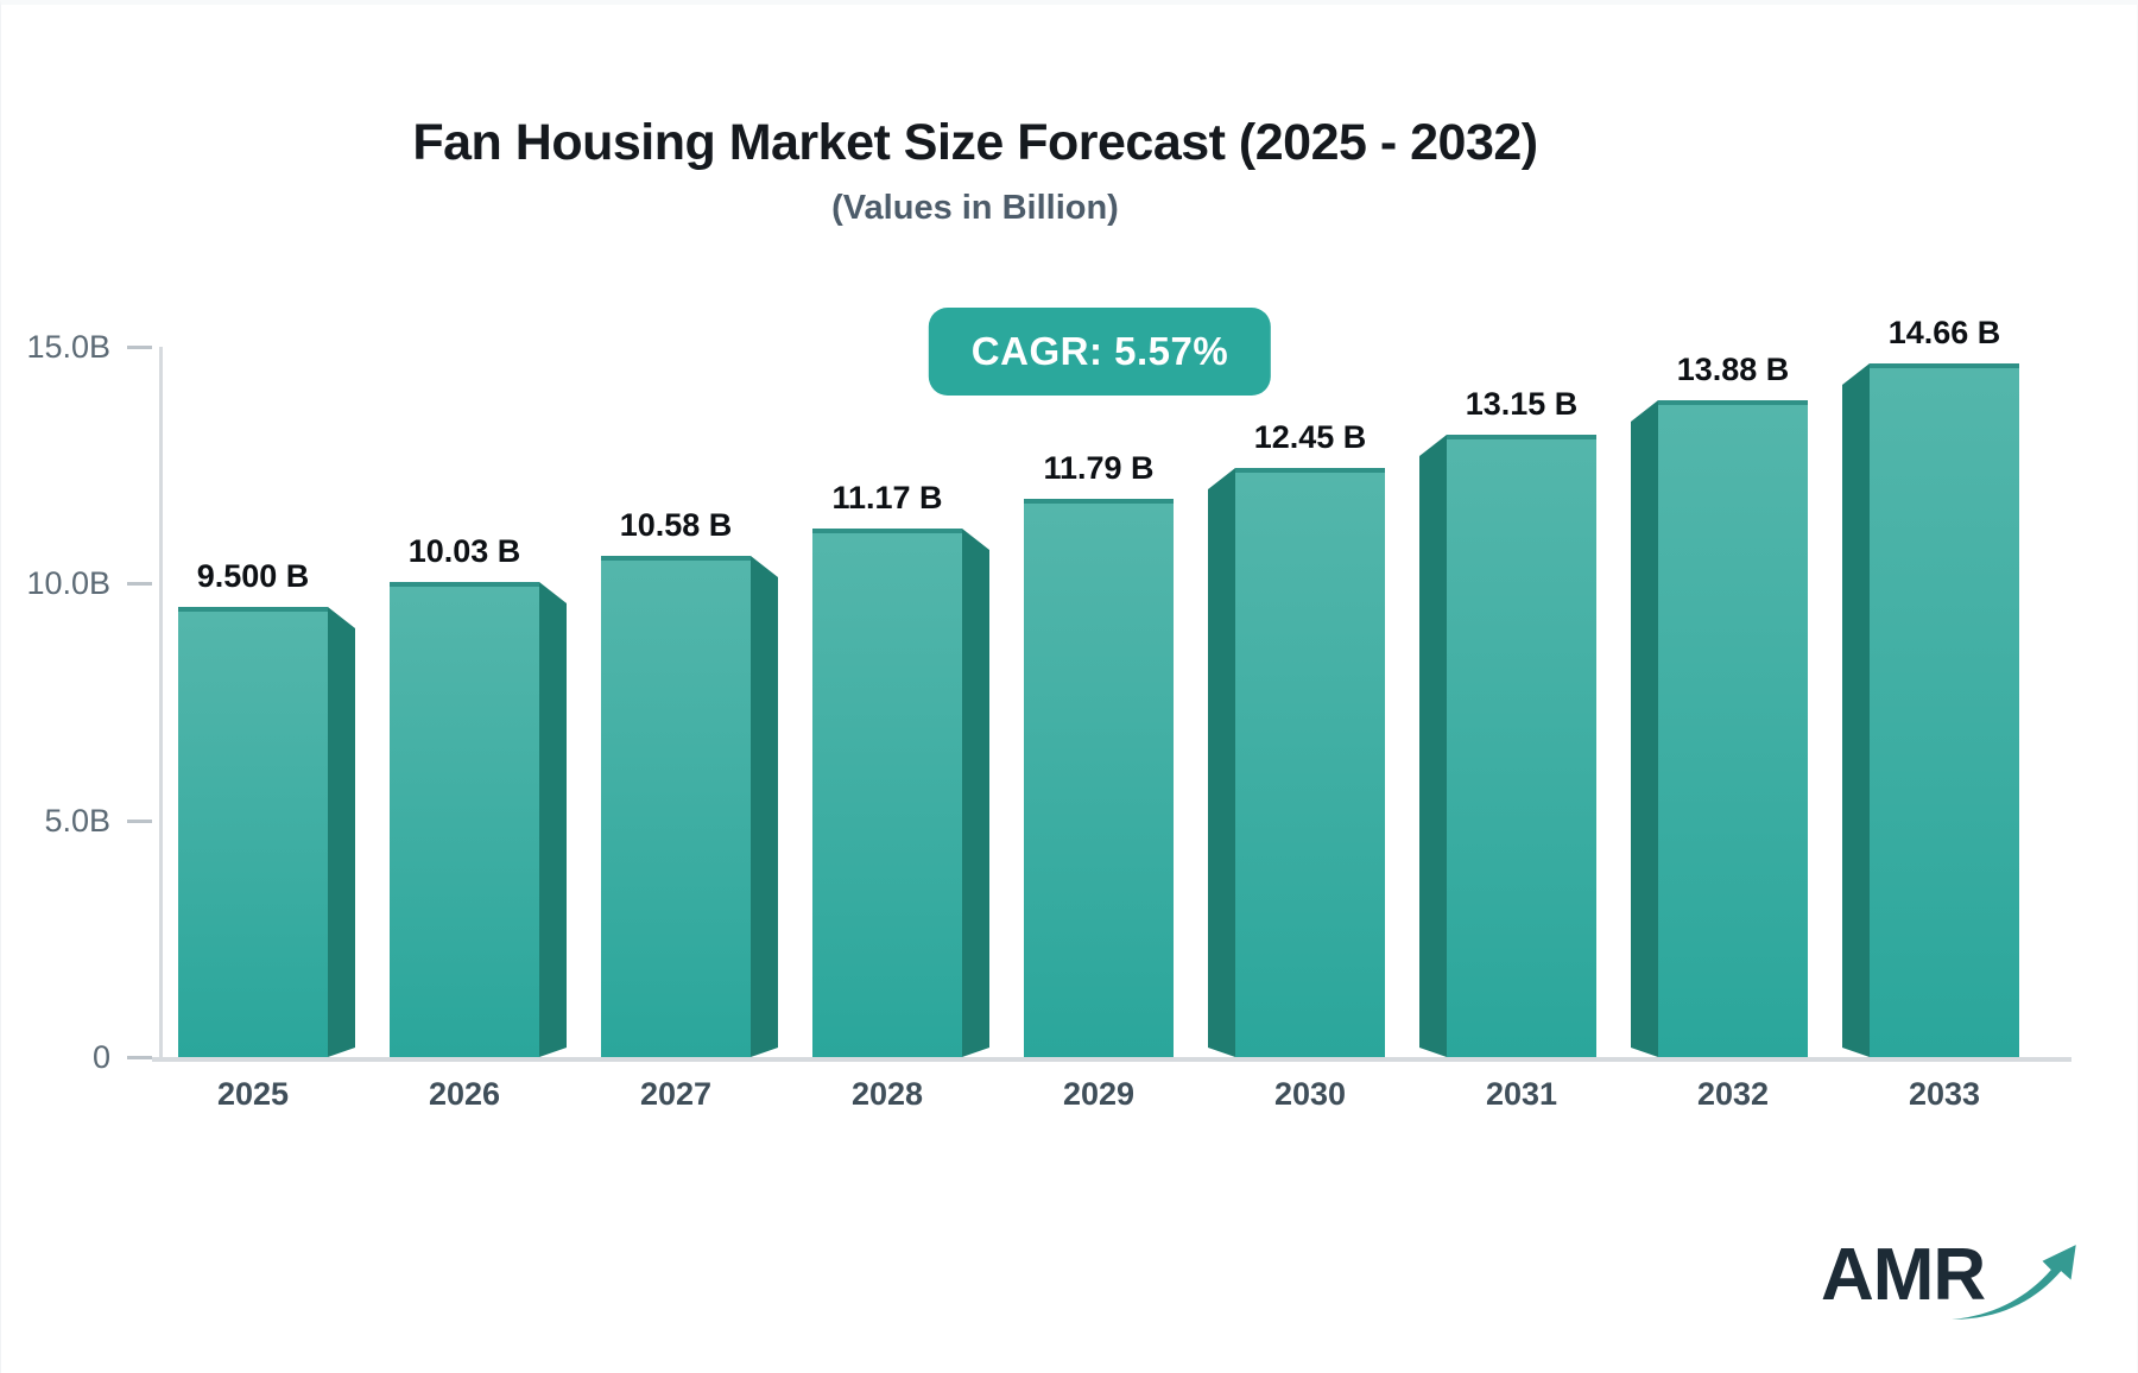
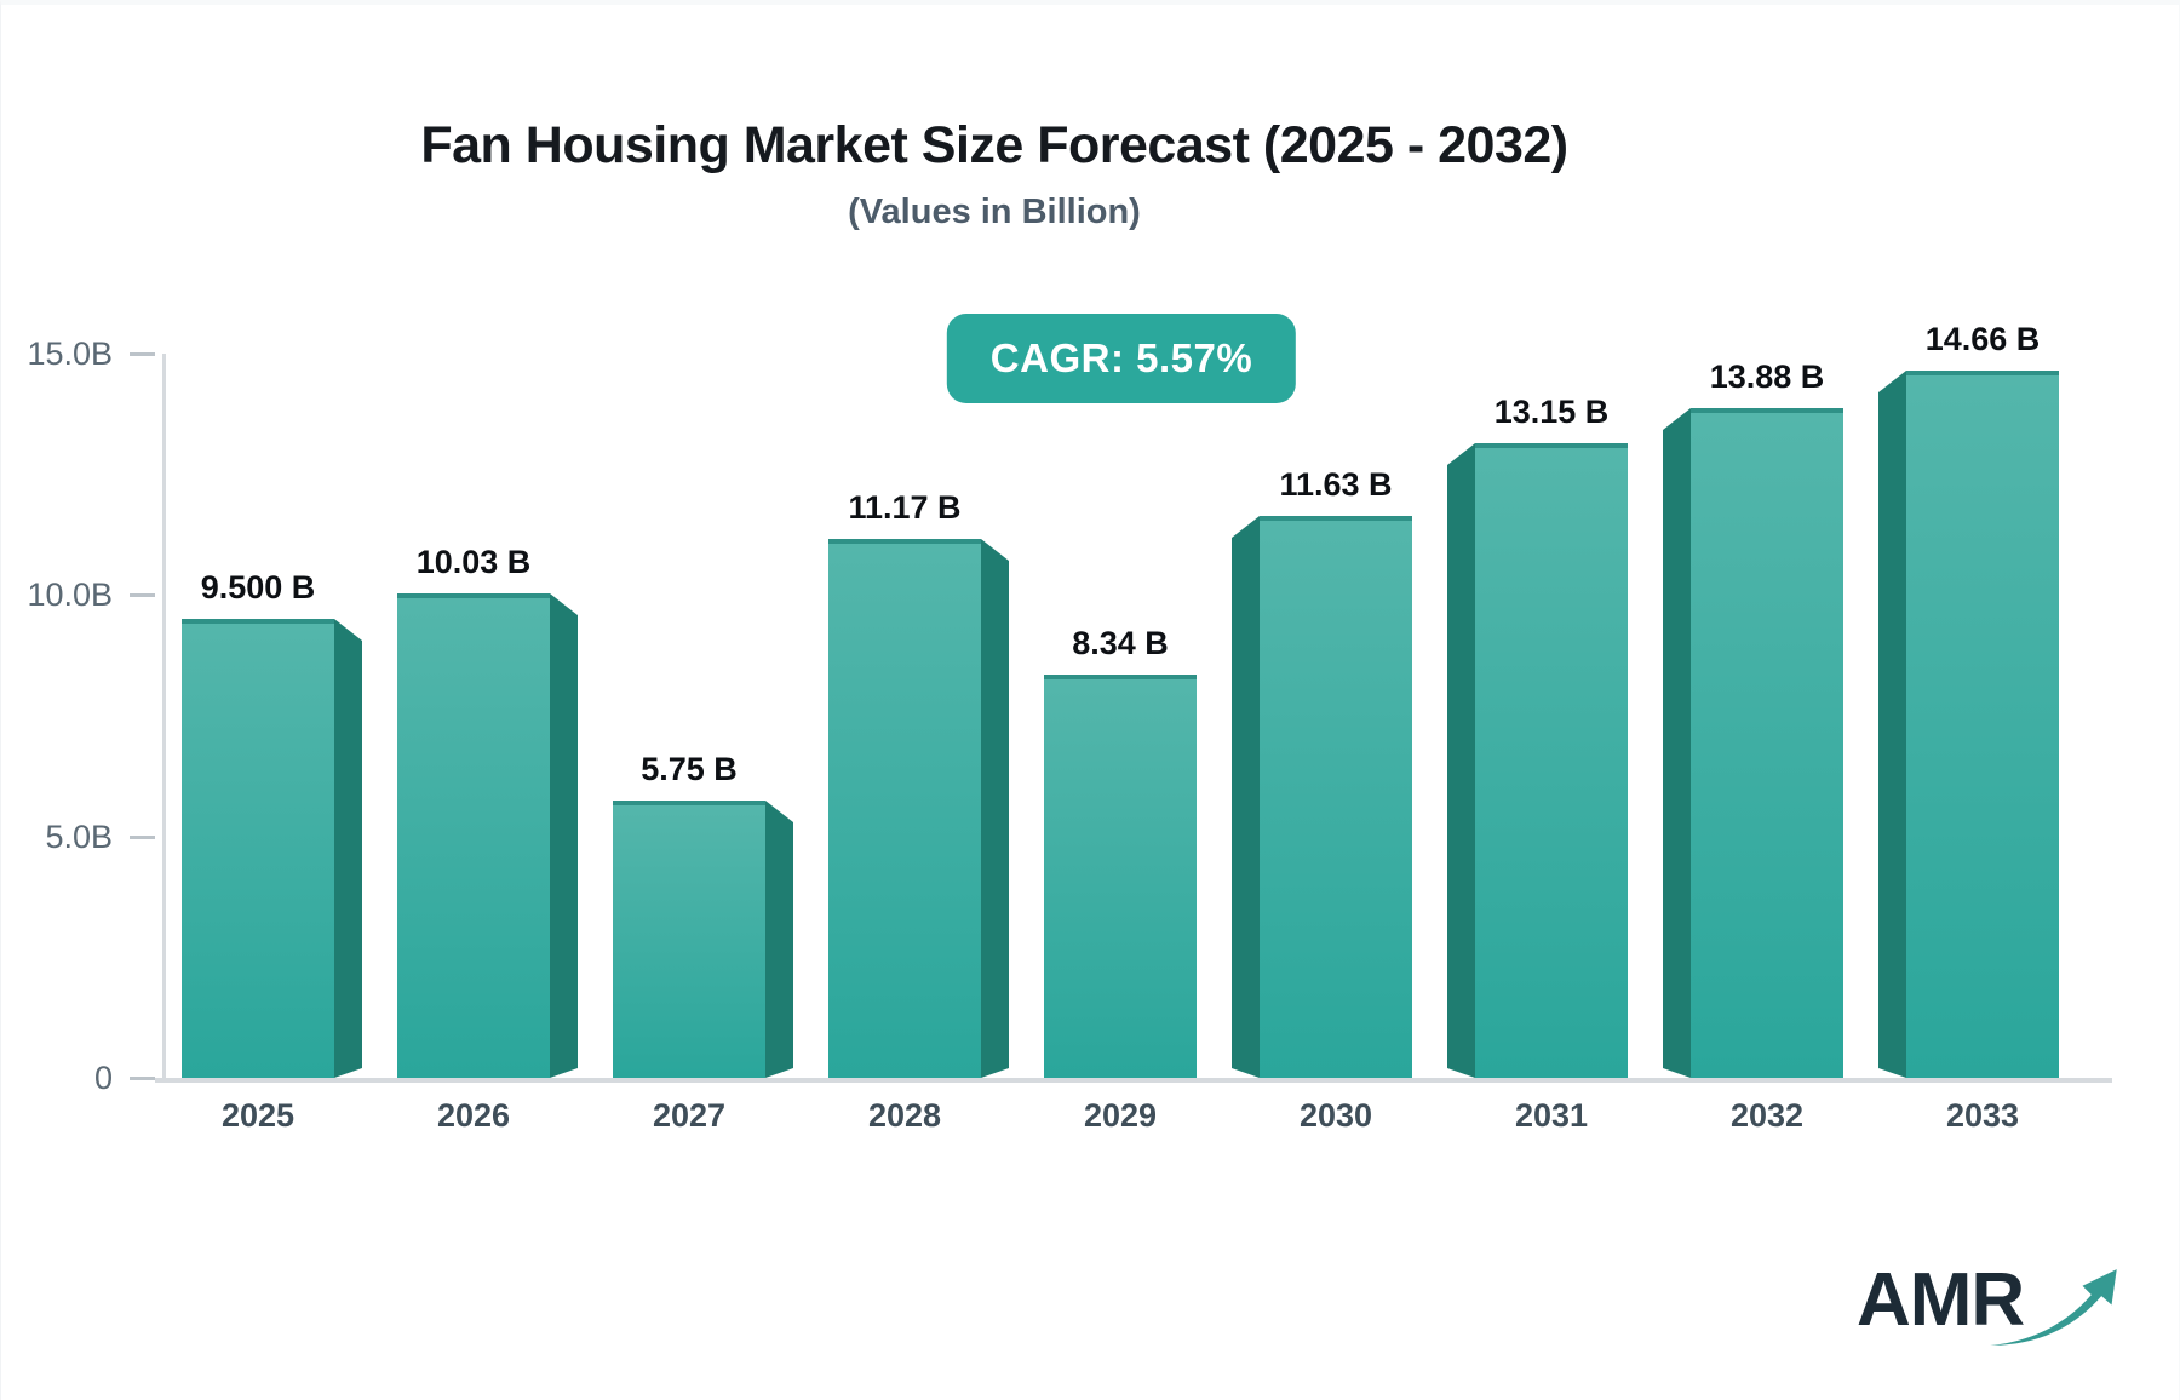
2027: 10.58 -> 5.75
2029: 11.79 -> 8.34
2030: 12.45 -> 11.63
